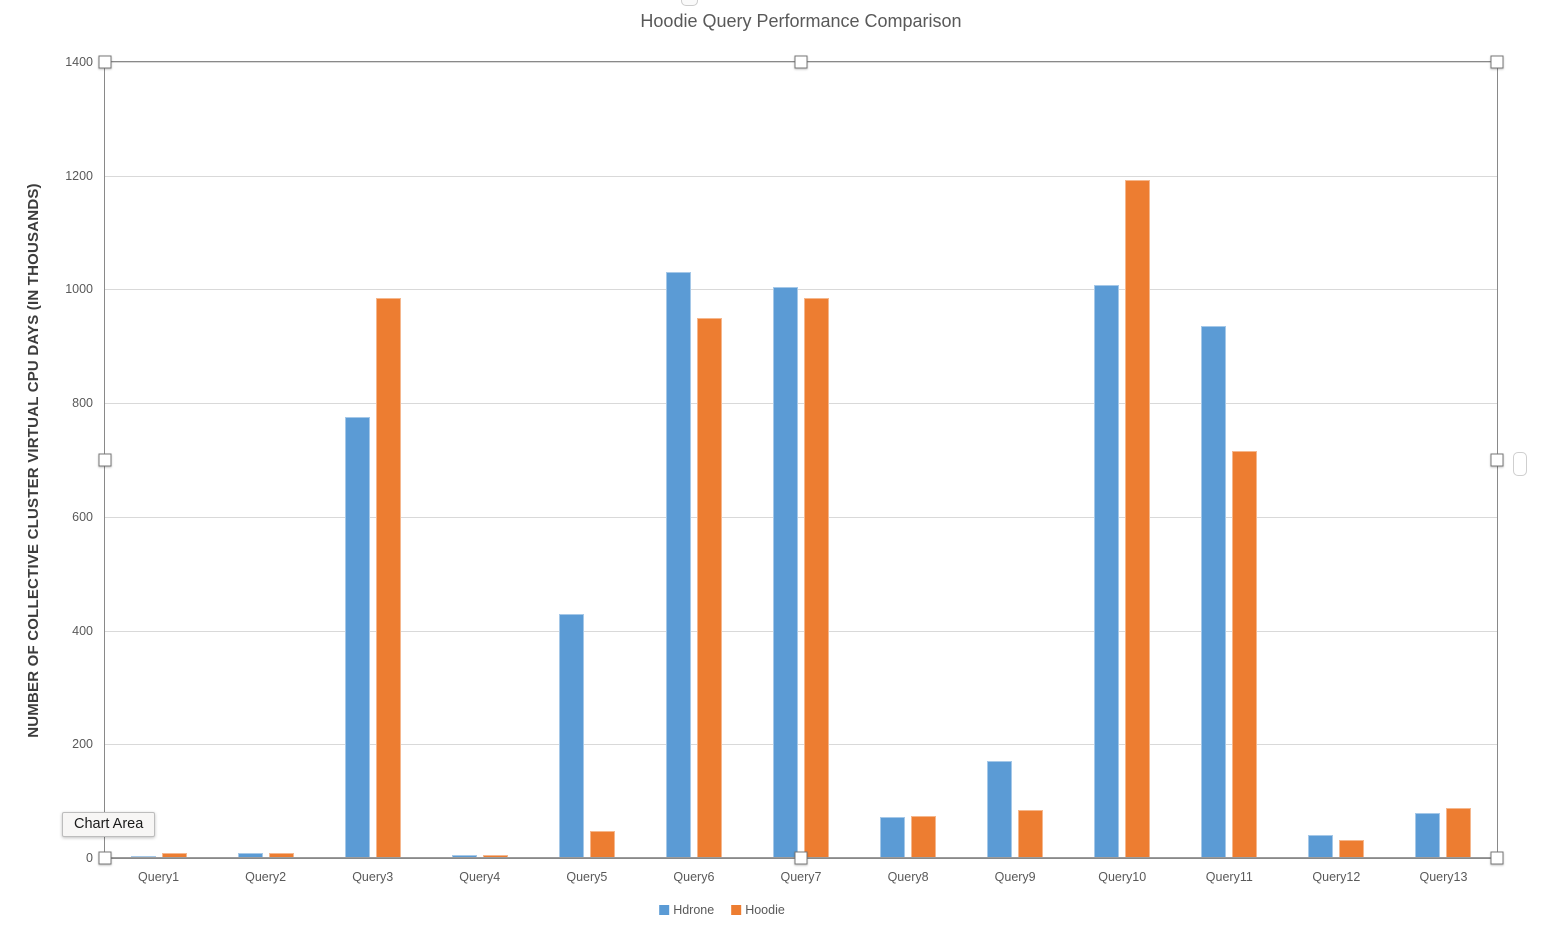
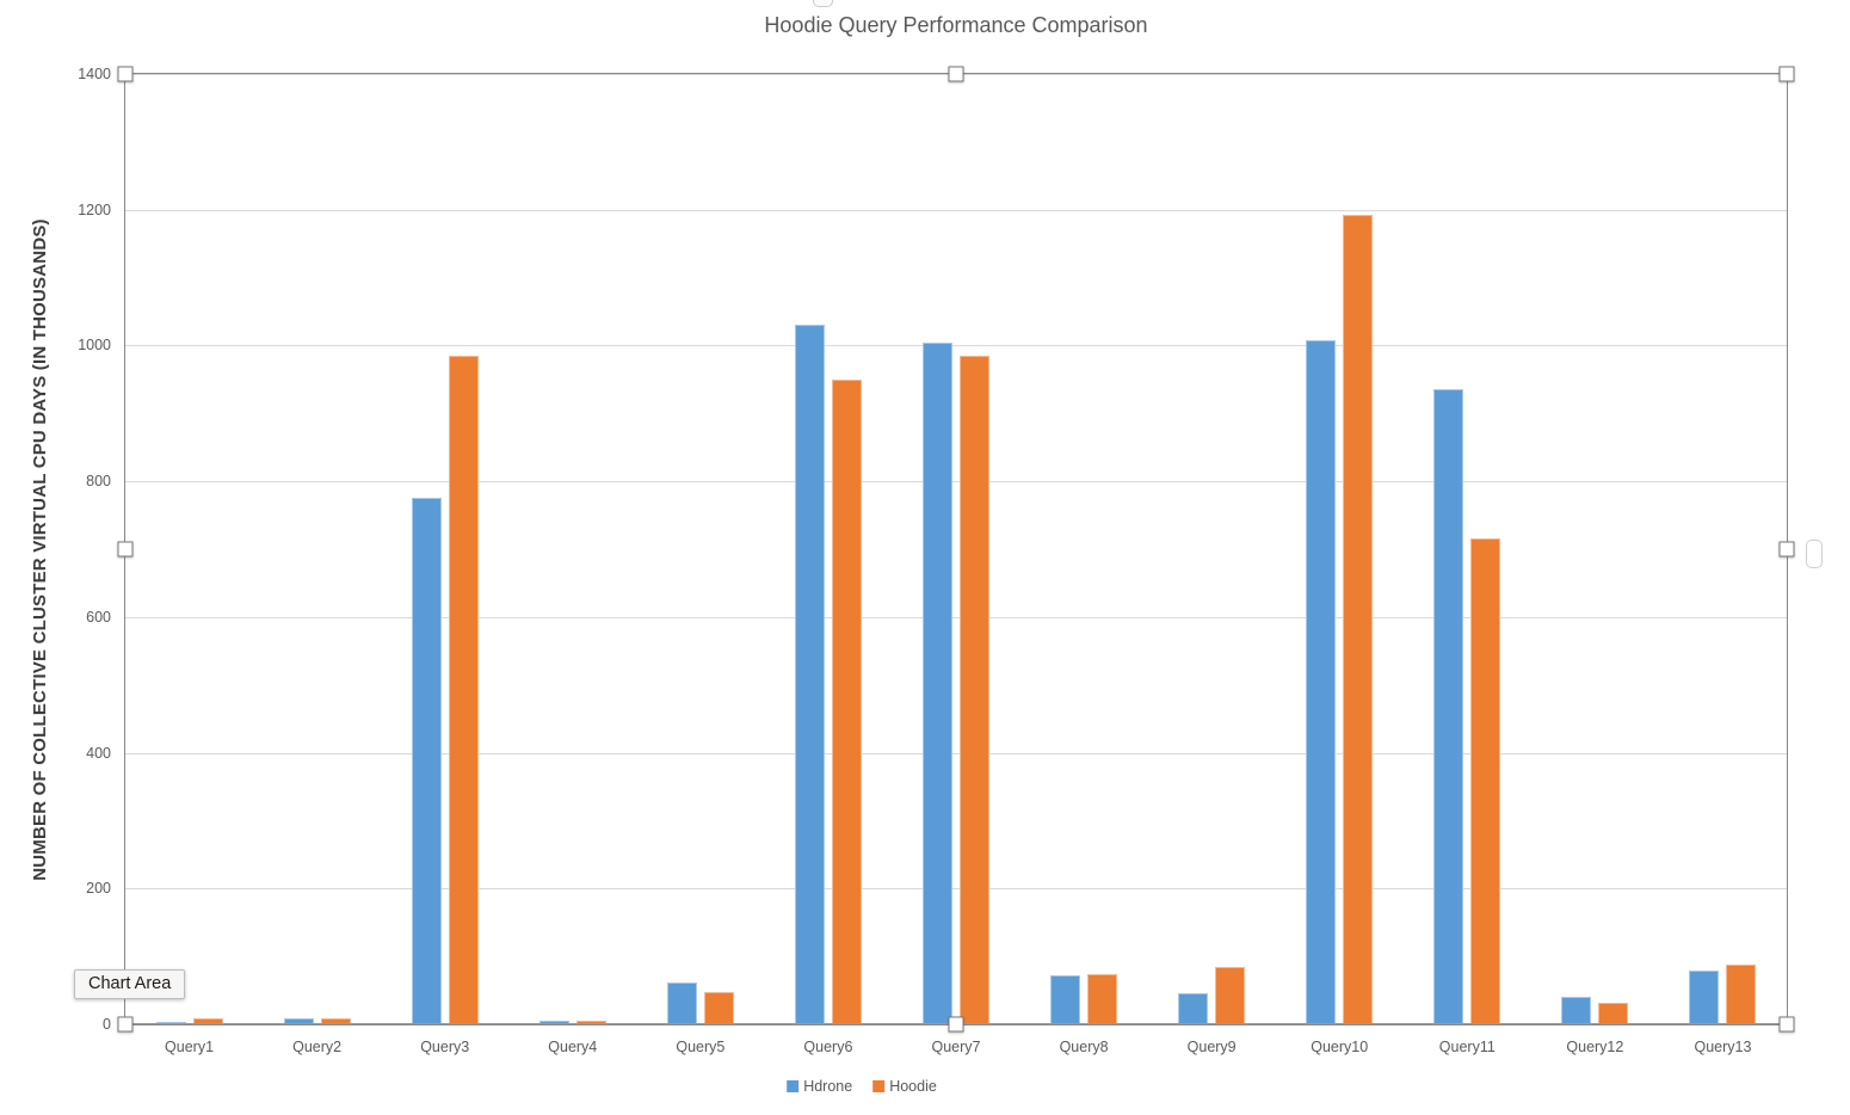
Hdrone/Query5: 430 -> 60
Hdrone/Query9: 170 -> 50
